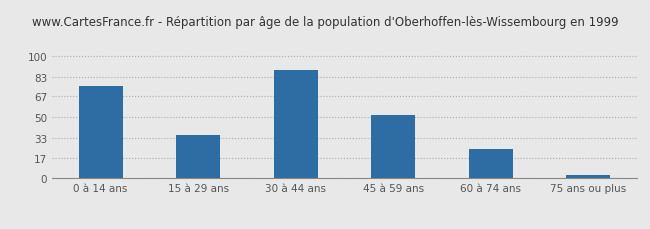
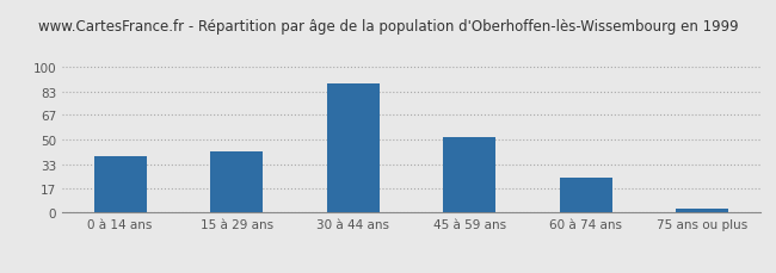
0 à 14 ans: 75 -> 39
15 à 29 ans: 35 -> 42
